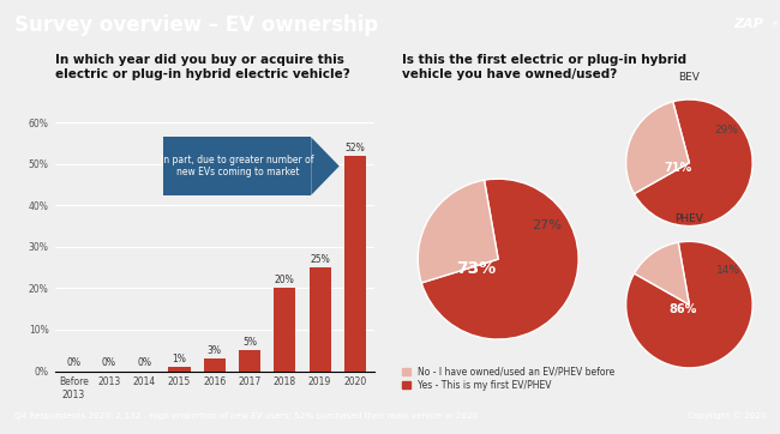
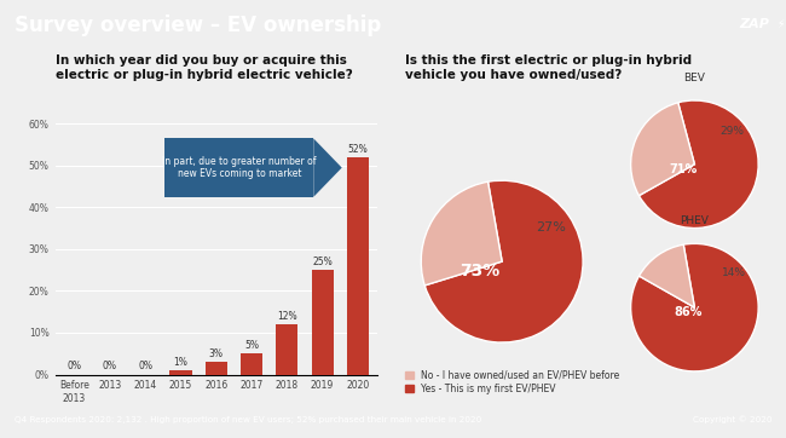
2018: 20% -> 12%
